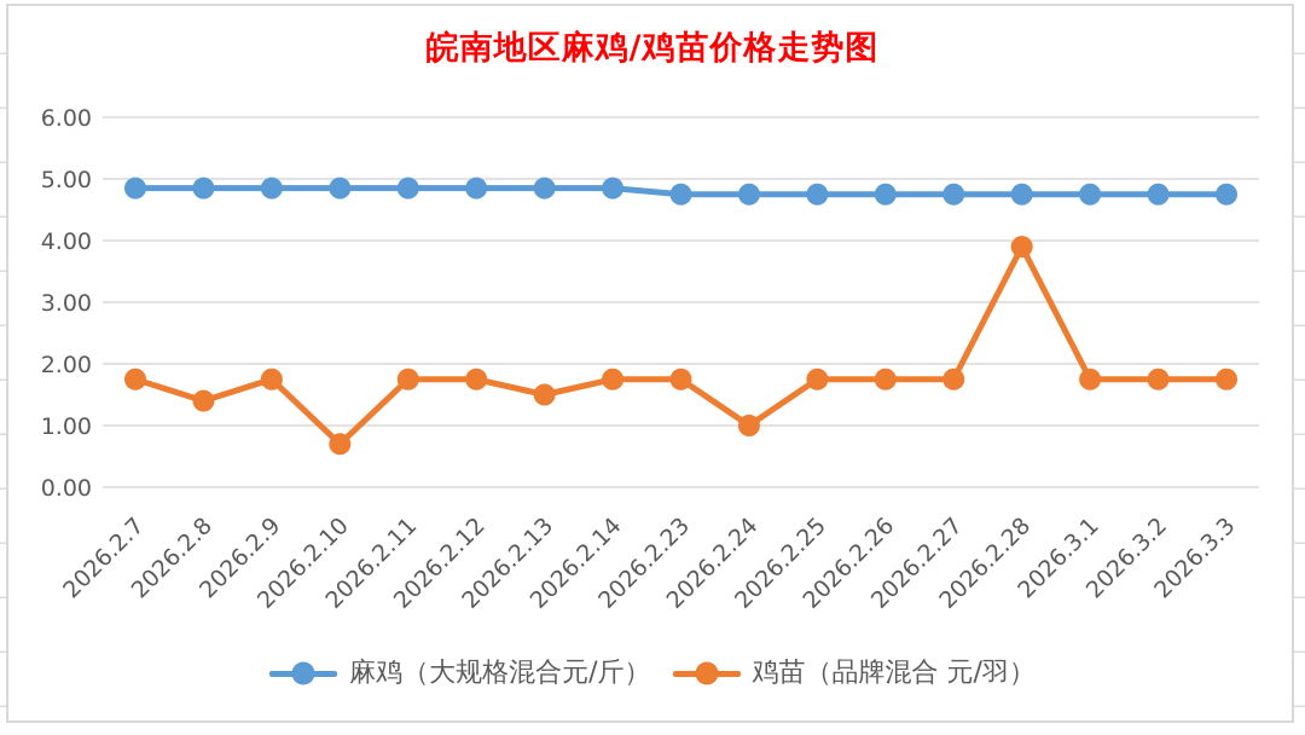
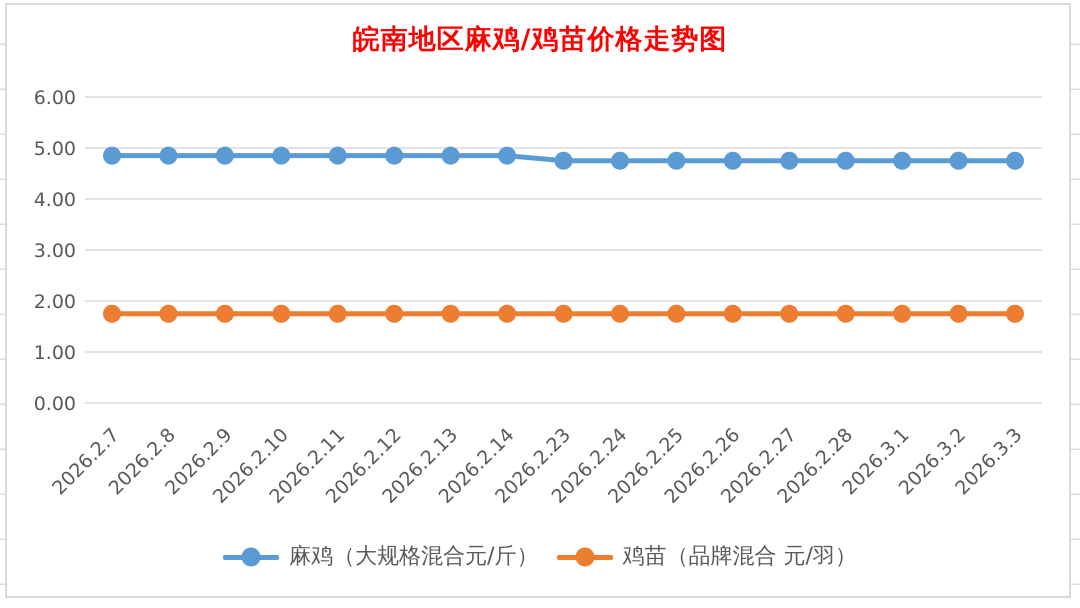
鸡苗（品牌混合 元/羽）/2026.2.8: 1.4 -> 1.8
鸡苗（品牌混合 元/羽）/2026.2.10: 0.7 -> 1.8
鸡苗（品牌混合 元/羽）/2026.2.13: 1.5 -> 1.8
鸡苗（品牌混合 元/羽）/2026.2.24: 1.0 -> 1.8
鸡苗（品牌混合 元/羽）/2026.2.28: 3.9 -> 1.8
